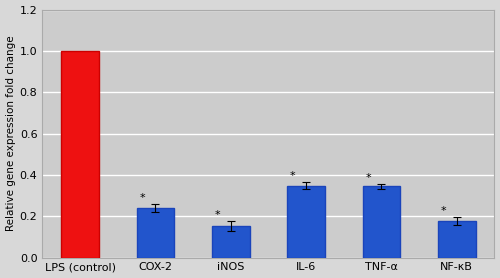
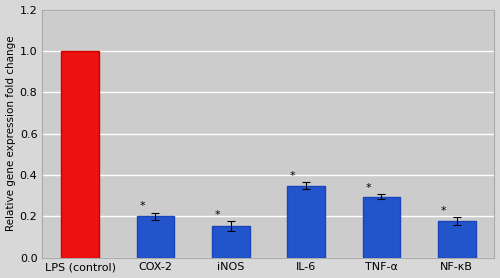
COX-2: 0.240 -> 0.200
TNF-α: 0.345 -> 0.295
